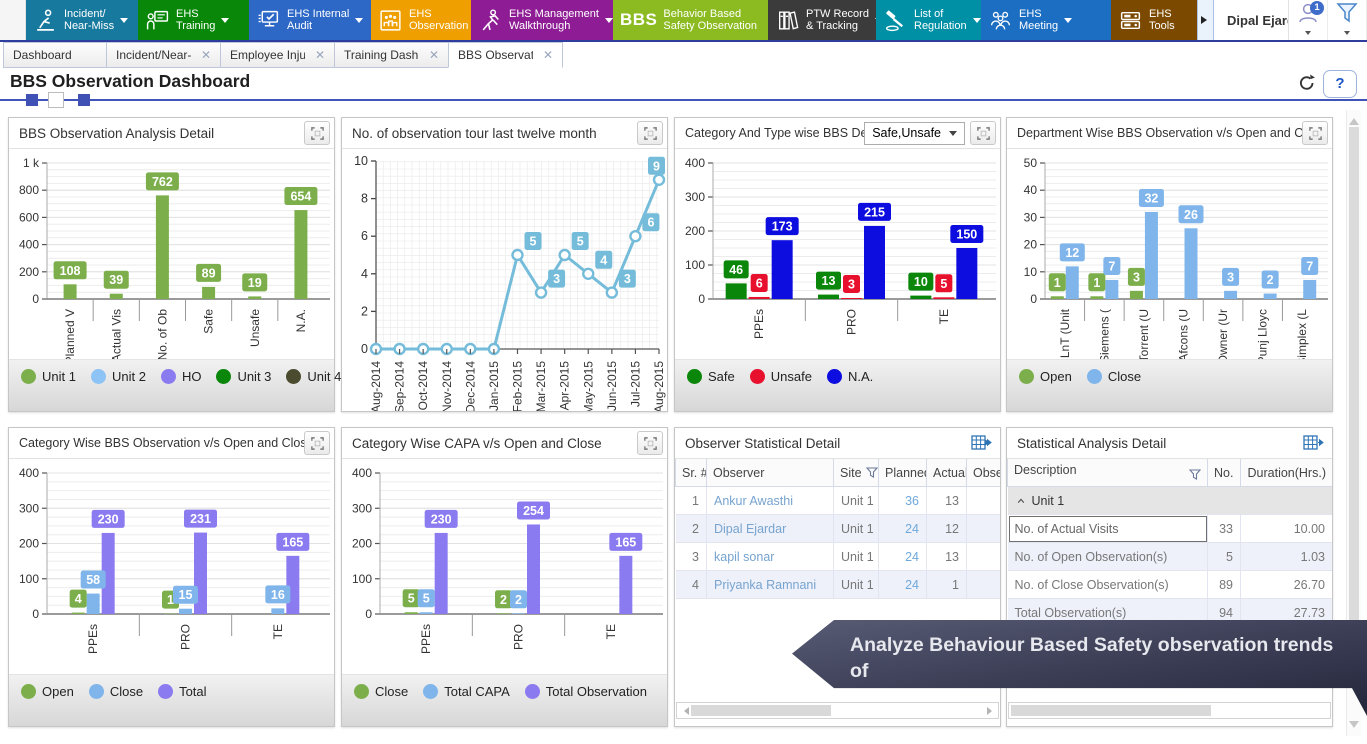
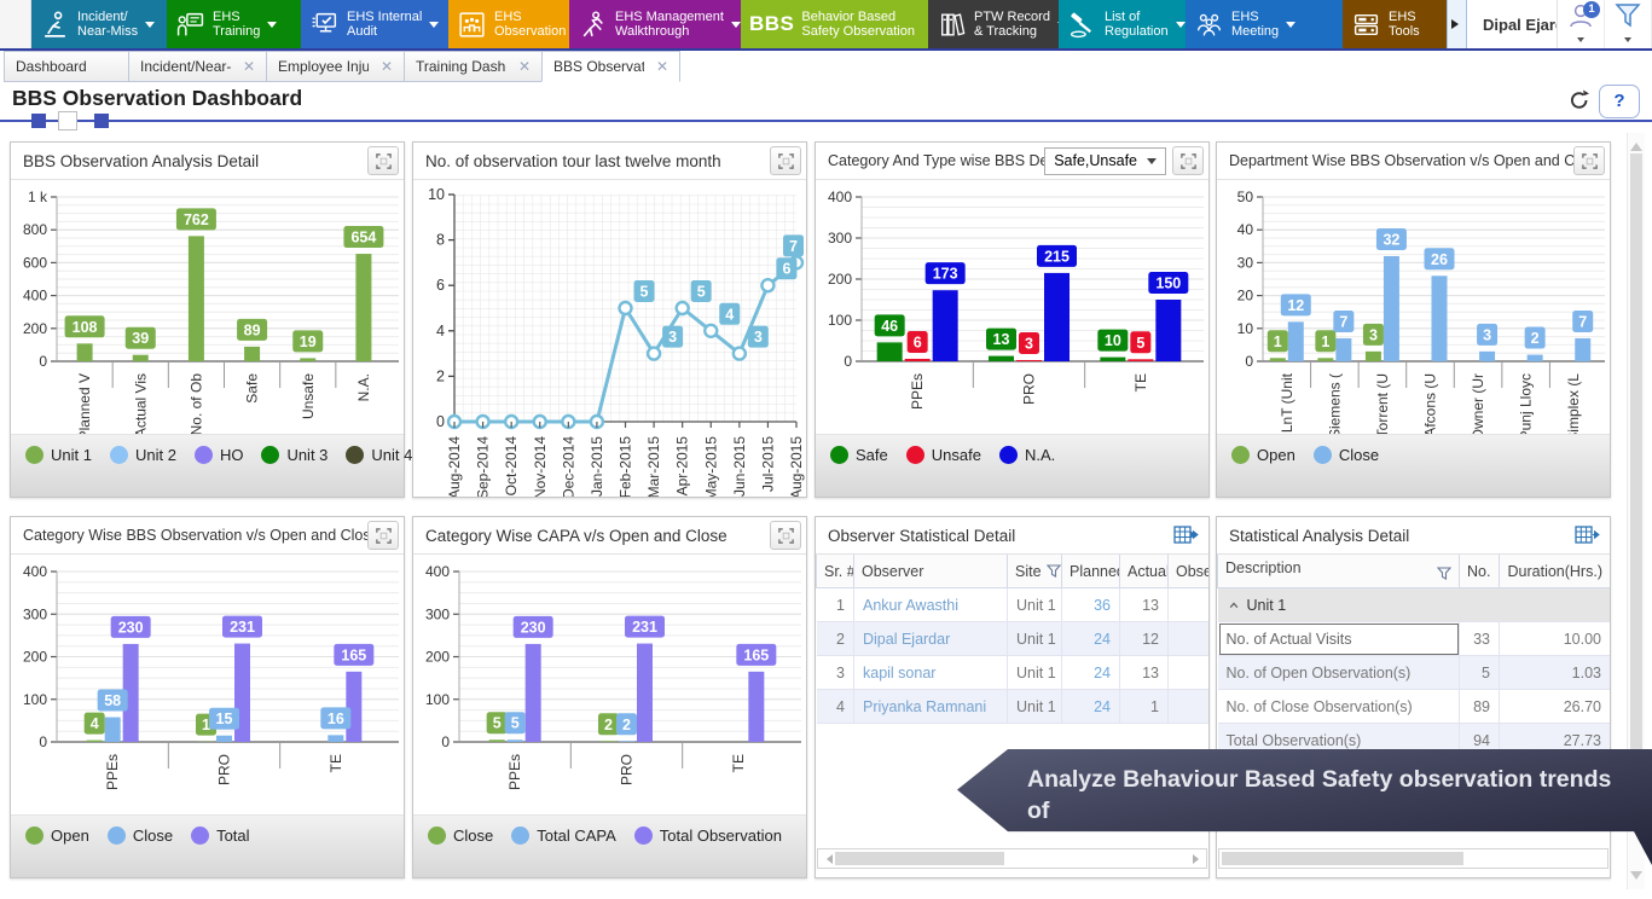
No. of observation tour last twelve month/Aug-2015: 9 -> 7
Category Wise CAPA v/s Open and Close/Total Observation/PRO: 254 -> 231
